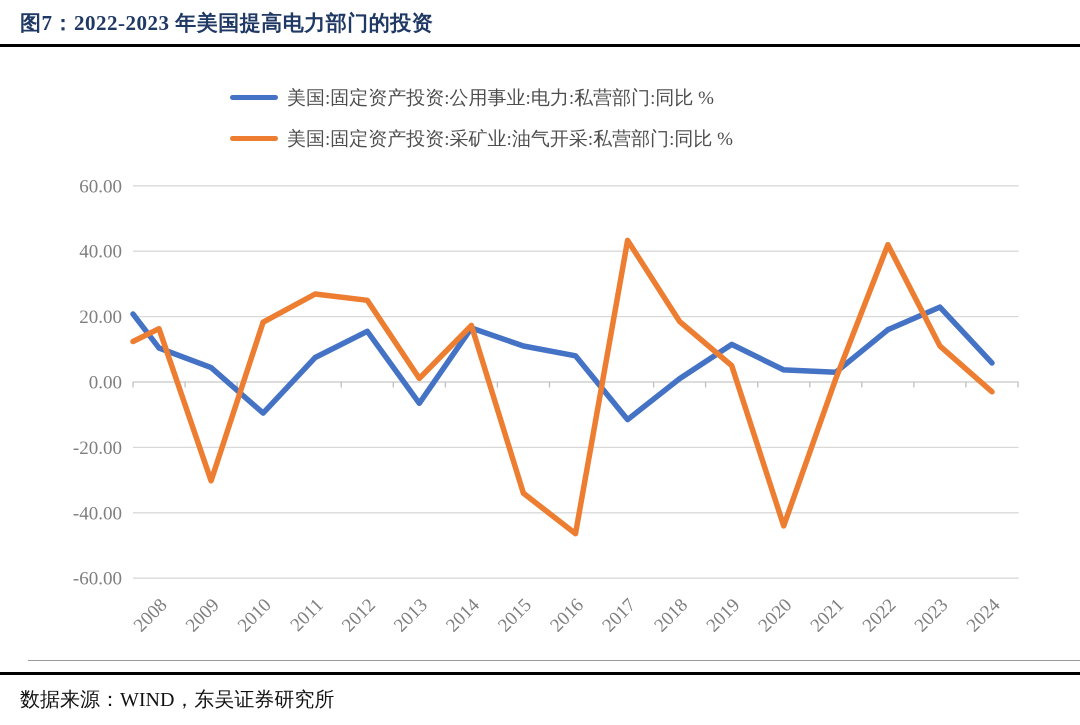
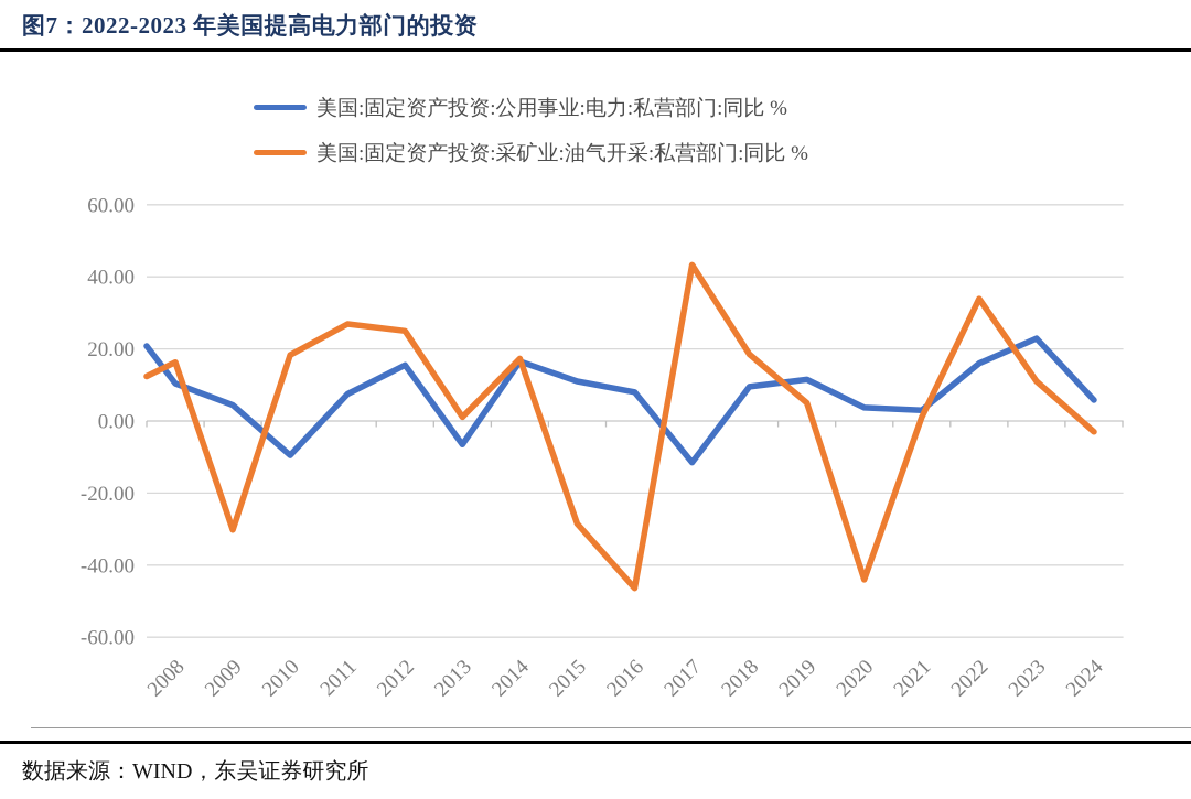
美国:固定资产投资:采矿业:油气开采:私营部门:同比 %/2015: -34 -> -28
美国:固定资产投资:公用事业:电力:私营部门:同比 %/2018: 1 -> 10
美国:固定资产投资:采矿业:油气开采:私营部门:同比 %/2022: 42 -> 34
